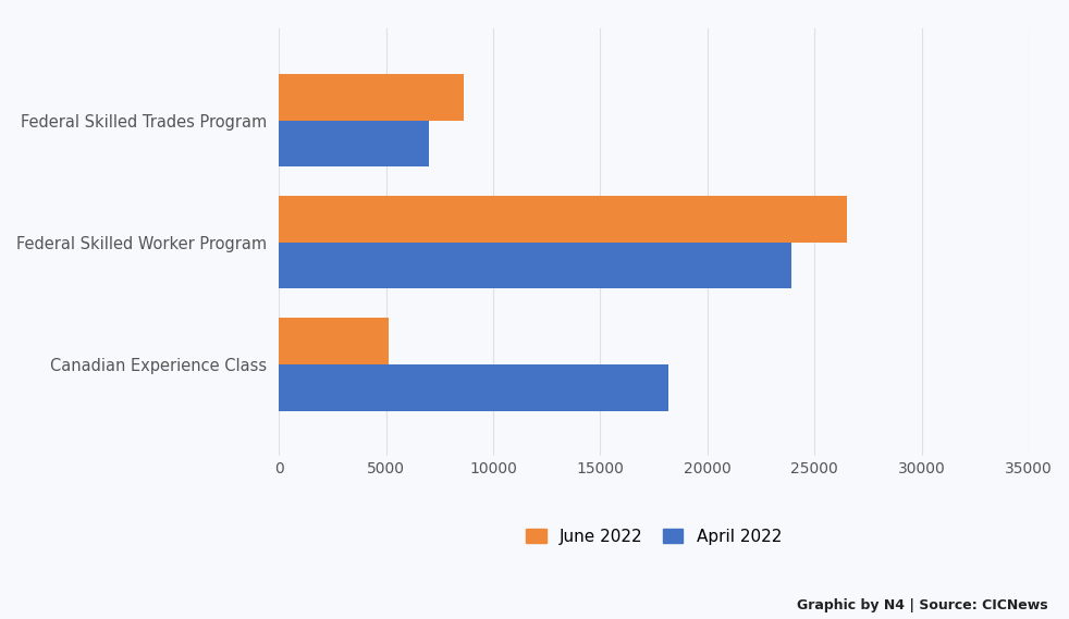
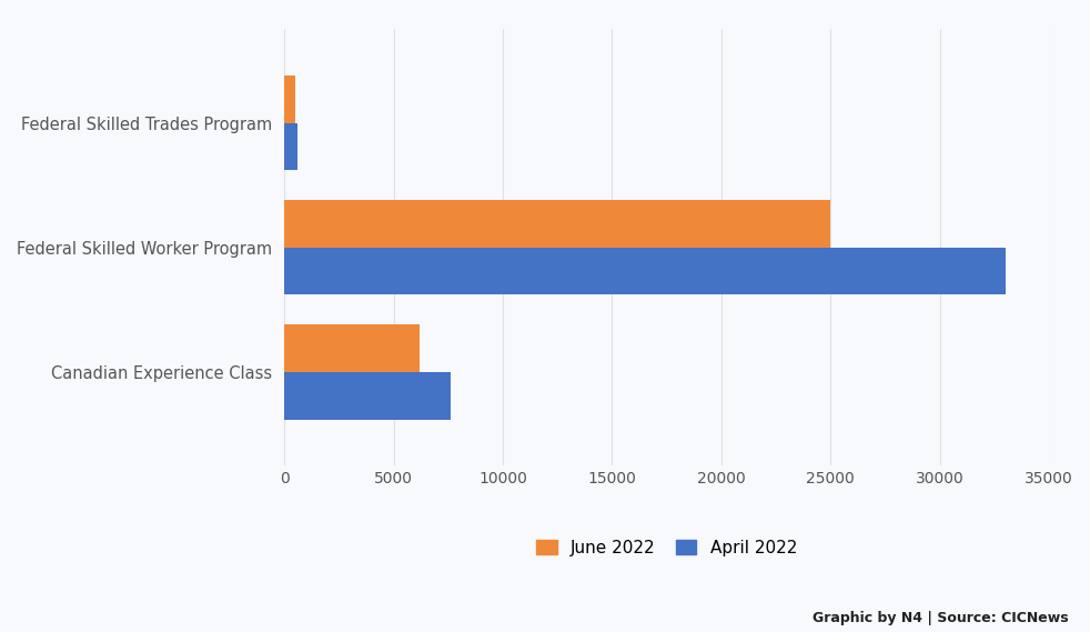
June 2022/Federal Skilled Trades Program: 8600 -> 500
April 2022/Federal Skilled Trades Program: 7000 -> 600
June 2022/Federal Skilled Worker Program: 26500 -> 25000
April 2022/Federal Skilled Worker Program: 23900 -> 33000
June 2022/Canadian Experience Class: 5100 -> 6200
April 2022/Canadian Experience Class: 18200 -> 7600
